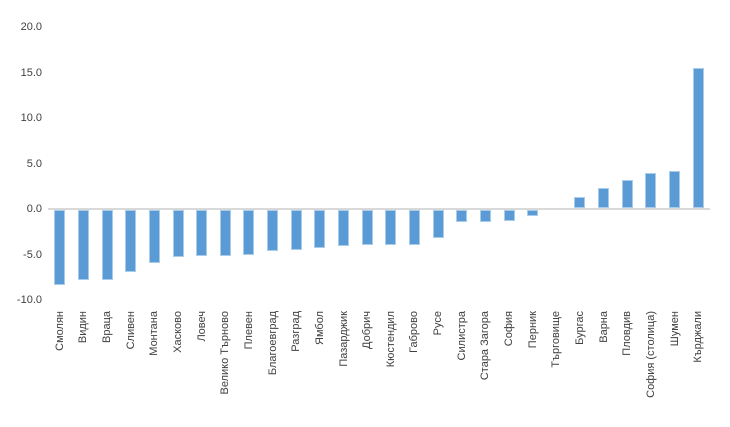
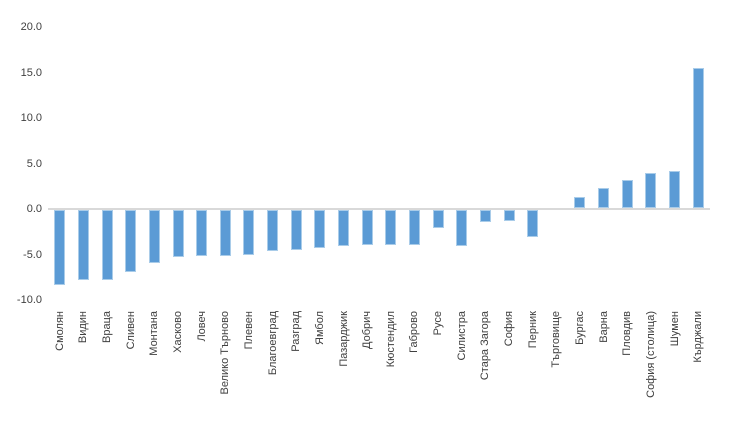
Русе: -3 -> -2
Силистра: -1 -> -4
Перник: -1 -> -3
